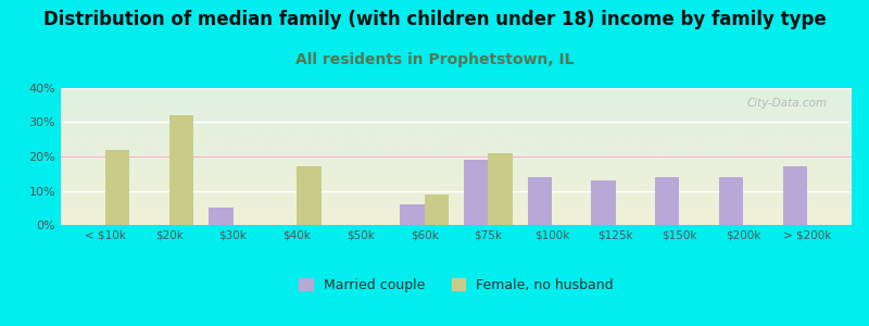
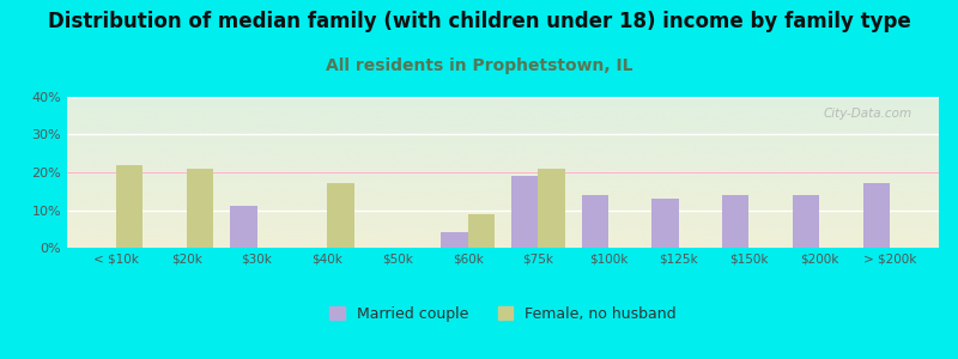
Female, no husband/$20k: 32% -> 21%
Married couple/$30k: 5% -> 11%
Married couple/$60k: 6% -> 4%
